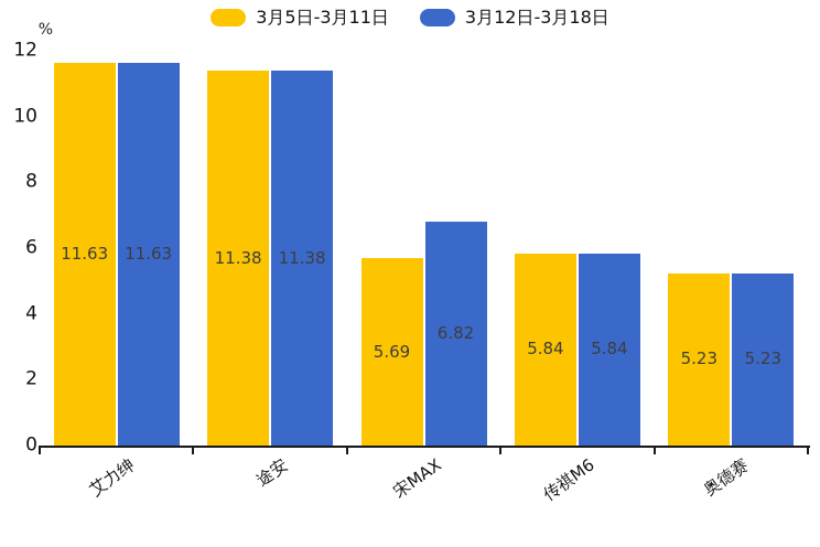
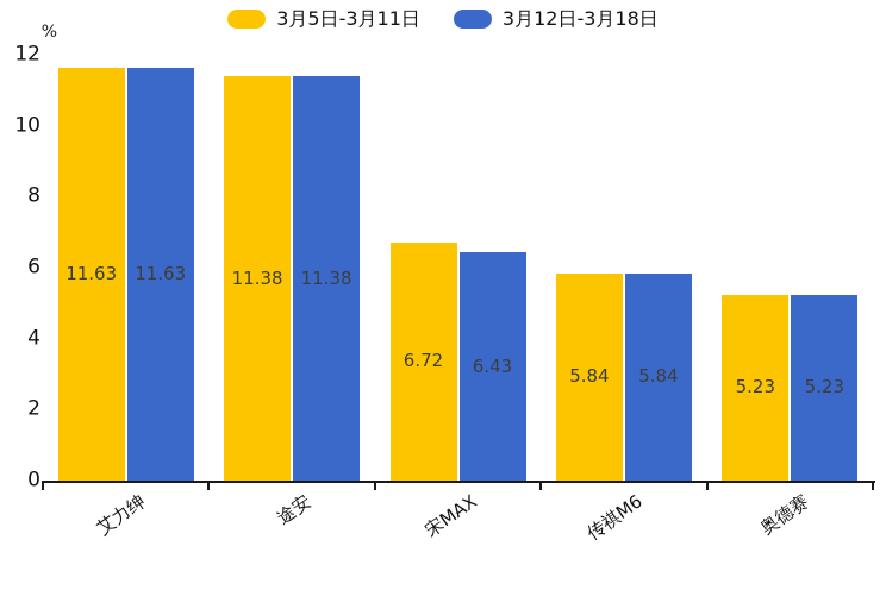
3月5日-3月11日/宋MAX: 5.69 -> 6.72
3月12日-3月18日/宋MAX: 6.82 -> 6.43
